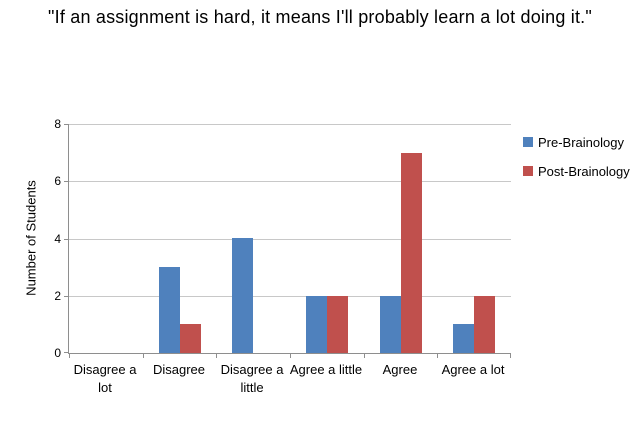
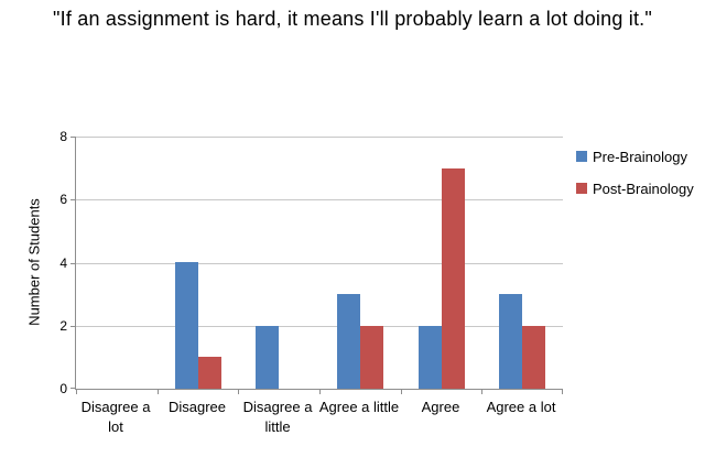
Pre-Brainology/Disagree: 3 -> 4
Pre-Brainology/Disagree a little: 4 -> 2
Pre-Brainology/Agree a little: 2 -> 3
Pre-Brainology/Agree a lot: 1 -> 3
